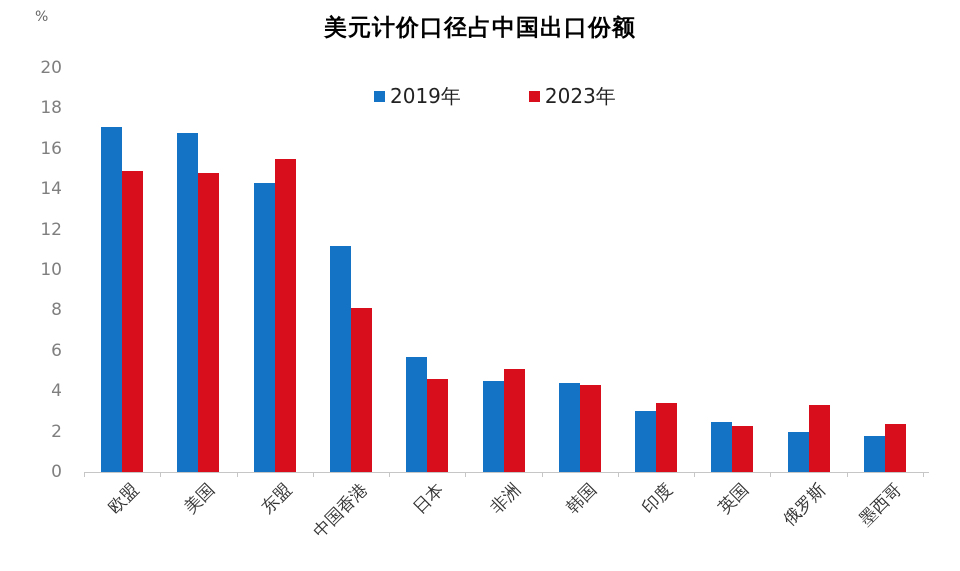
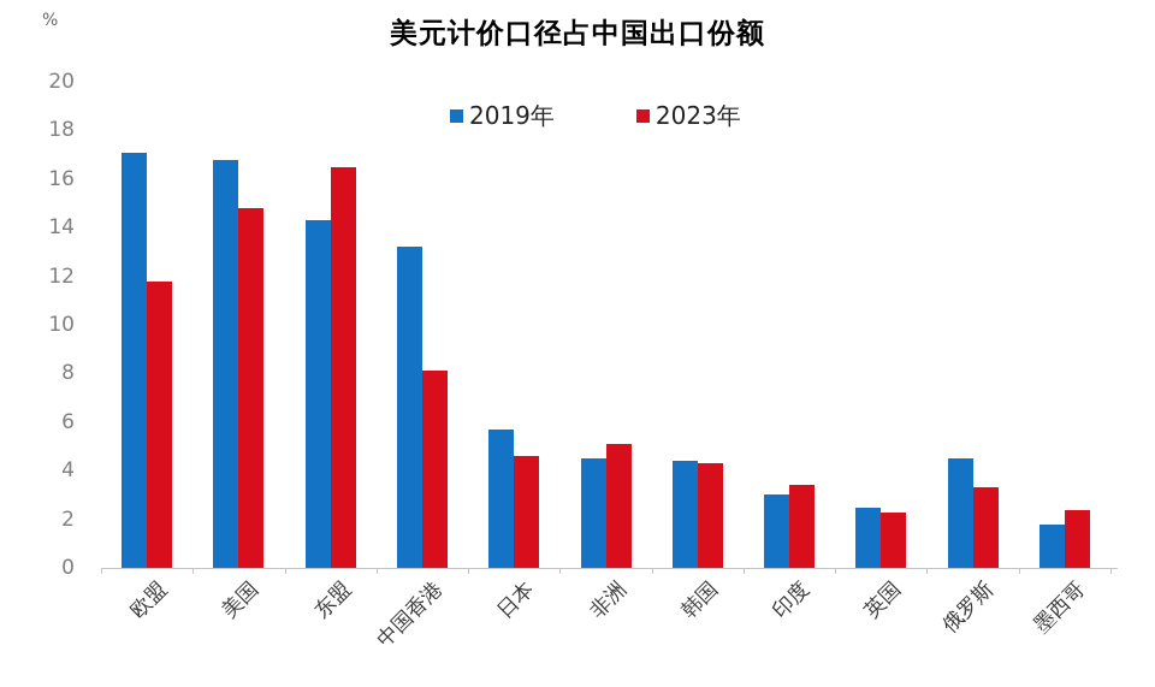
2023年/欧盟: 14.9 -> 11.8
2023年/东盟: 15.5 -> 16.5
2019年/中国香港: 11.2 -> 13.2
2019年/俄罗斯: 2.0 -> 4.5
